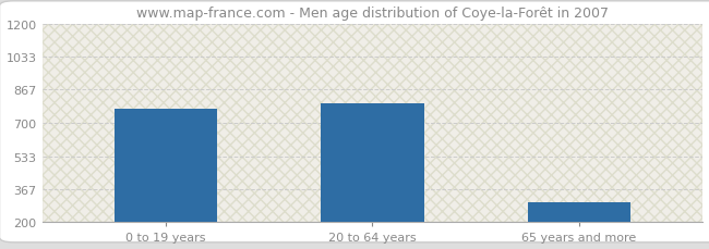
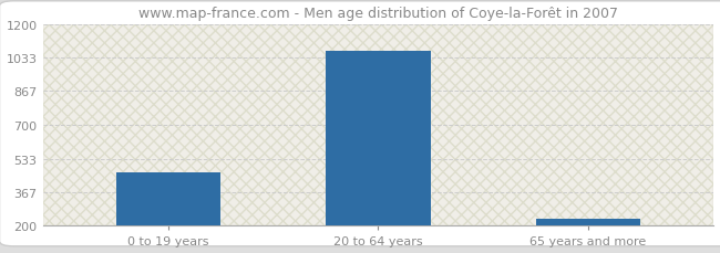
0 to 19 years: 770 -> 470
20 to 64 years: 800 -> 1070
65 years and more: 300 -> 230
